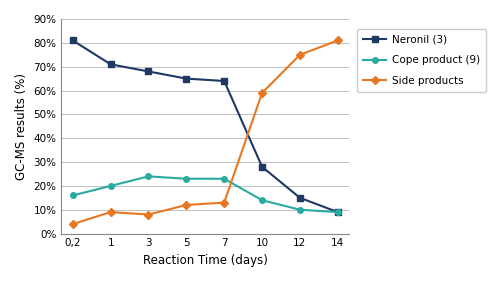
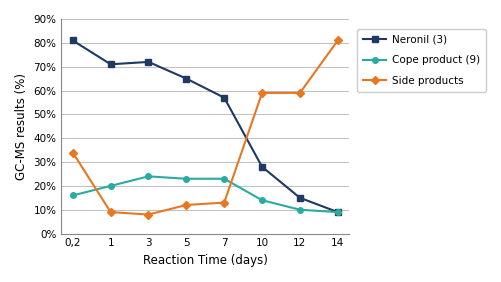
Side products/0,2: 4% -> 34%
Neronil (3)/3: 68% -> 72%
Neronil (3)/7: 64% -> 57%
Side products/12: 75% -> 59%
